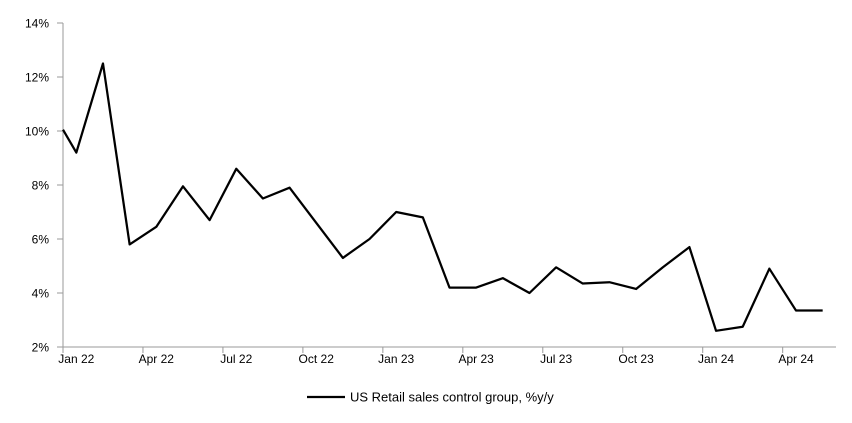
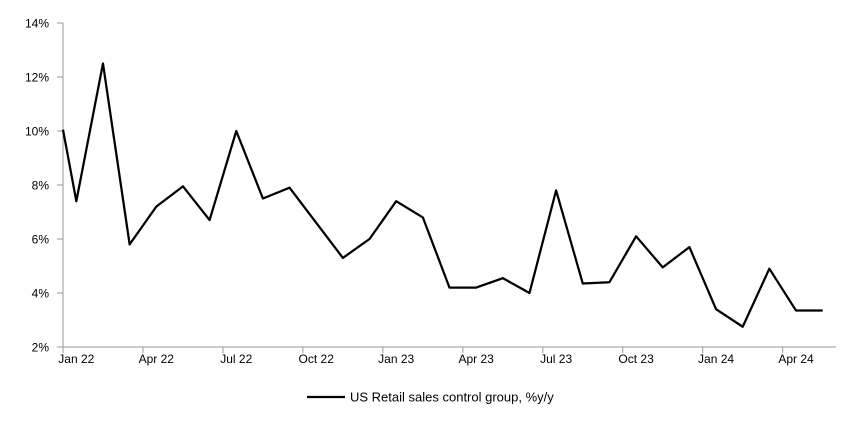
Jan 22: 9.2% -> 7.4%
Apr 22: 6.5% -> 7.2%
Jul 22: 8.6% -> 10.0%
Jan 23: 7.0% -> 7.4%
Jul 23: 5.0% -> 7.8%
Oct 23: 4.2% -> 6.1%
Jan 24: 2.6% -> 3.4%
